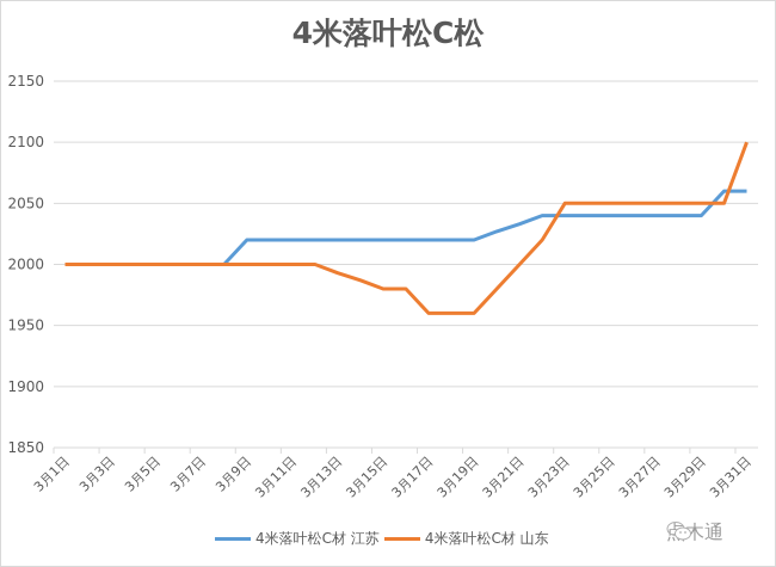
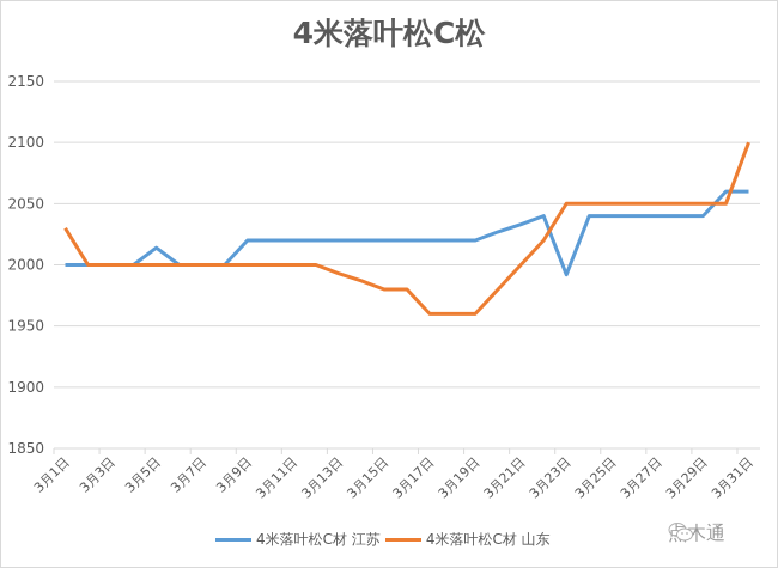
4米落叶松C材 山东/3月1日: 2000 -> 2030
4米落叶松C材 江苏/3月5日: 2000 -> 2014
4米落叶松C材 江苏/3月23日: 2040 -> 1992
